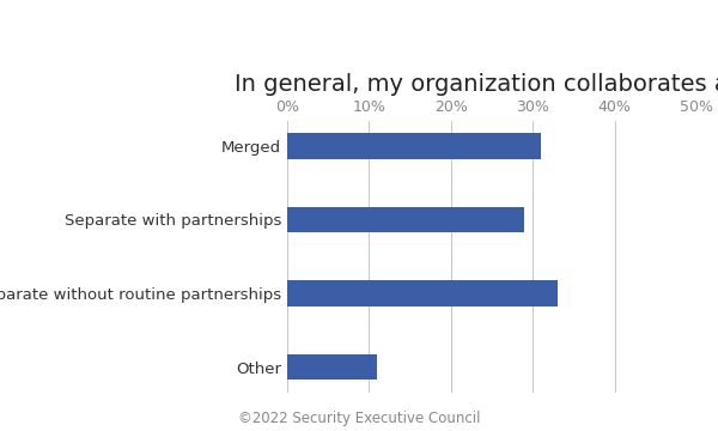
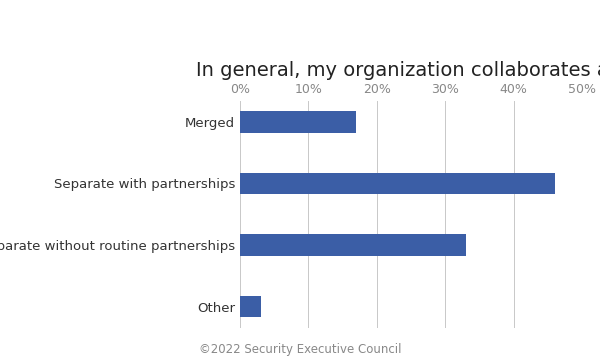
Merged: 31% -> 17%
Separate with partnerships: 29% -> 46%
Other: 11% -> 3%
